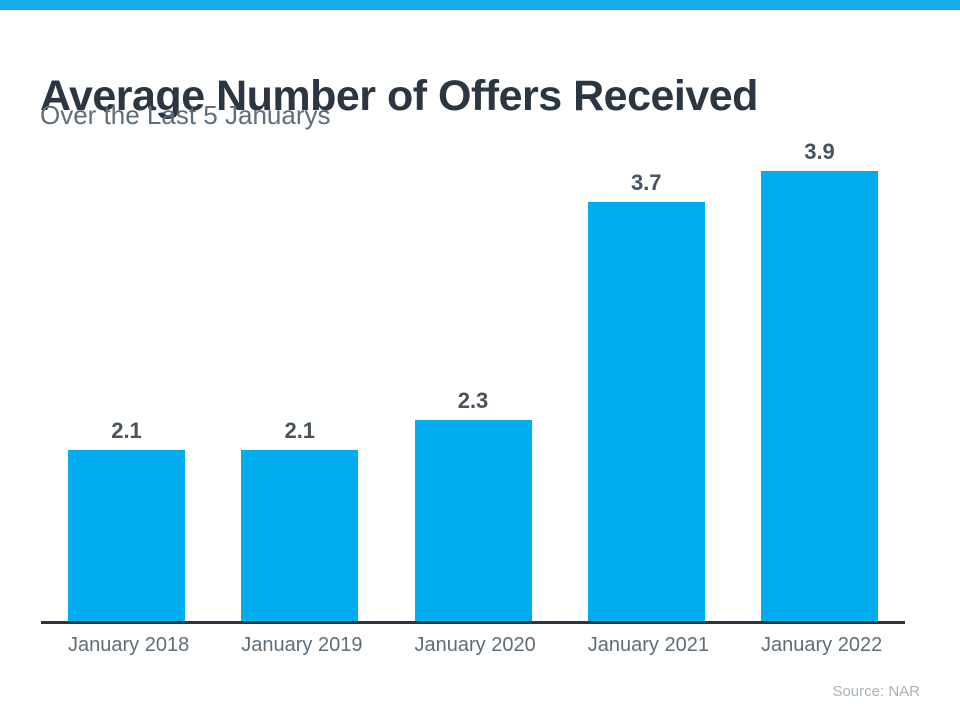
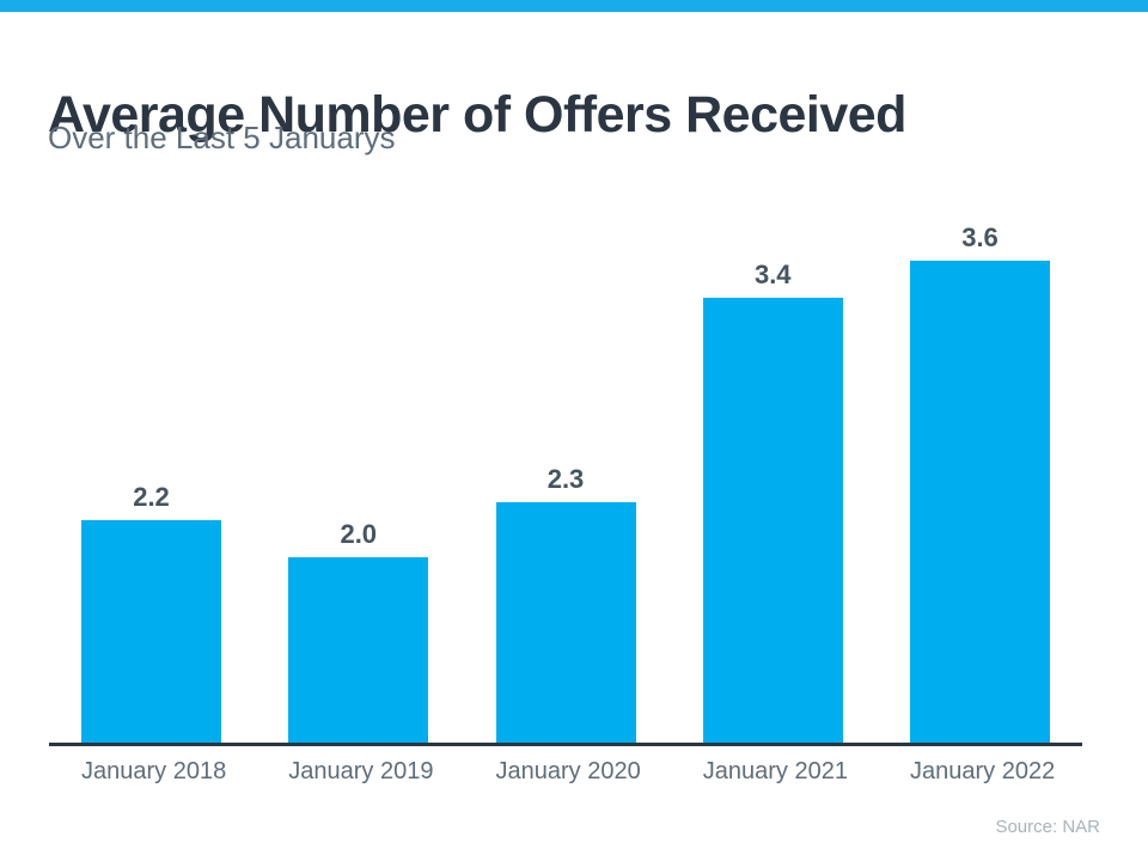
January 2018: 2.1 -> 2.2
January 2019: 2.1 -> 2.0
January 2021: 3.7 -> 3.4
January 2022: 3.9 -> 3.6
